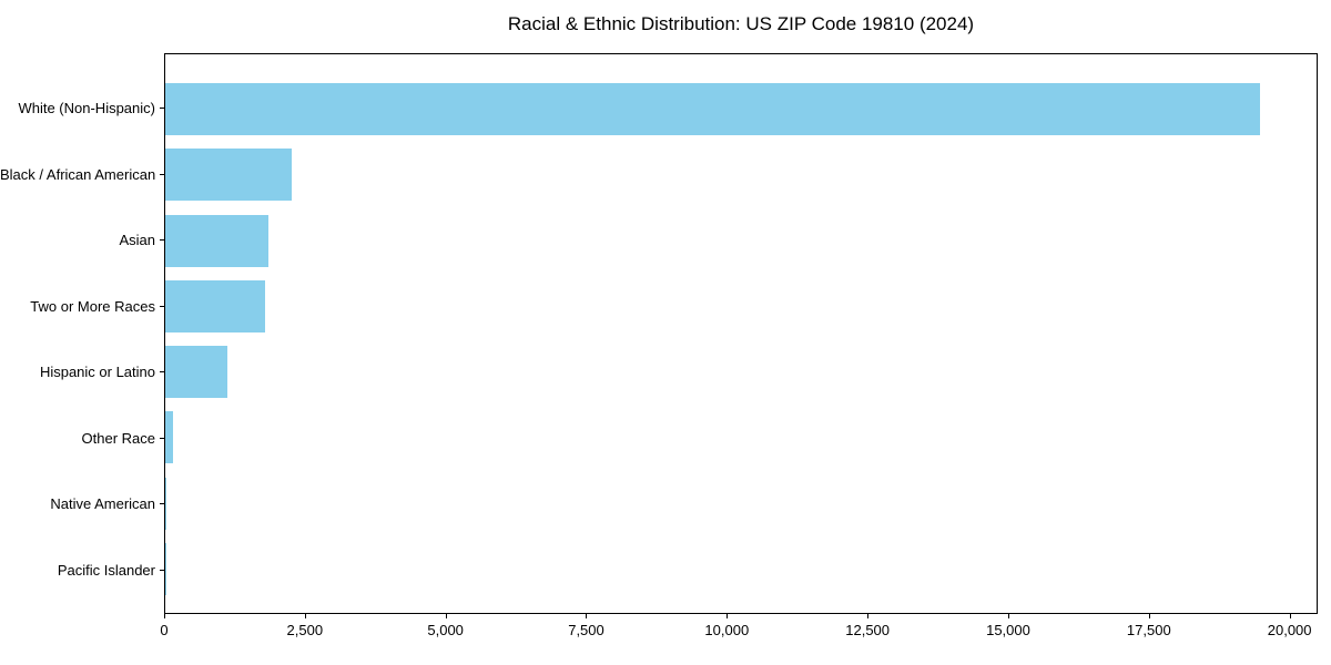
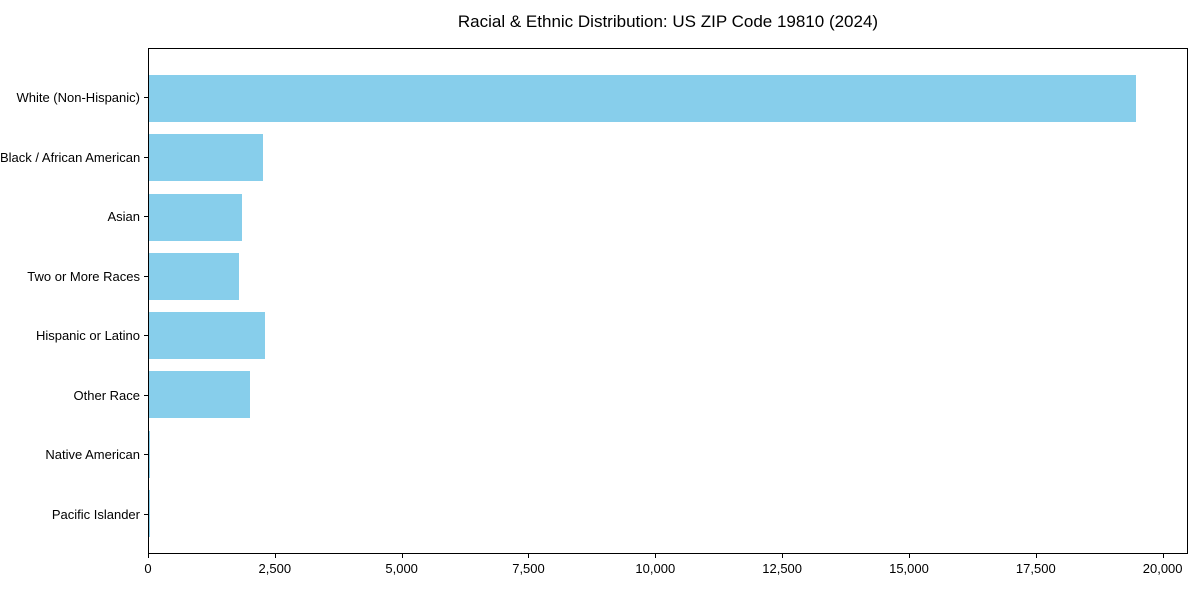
Hispanic or Latino: 1100 -> 2300
Other Race: 100 -> 2000
